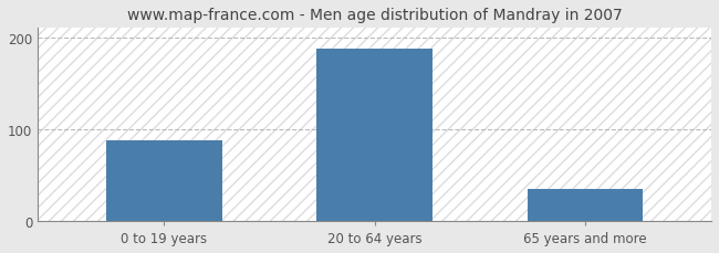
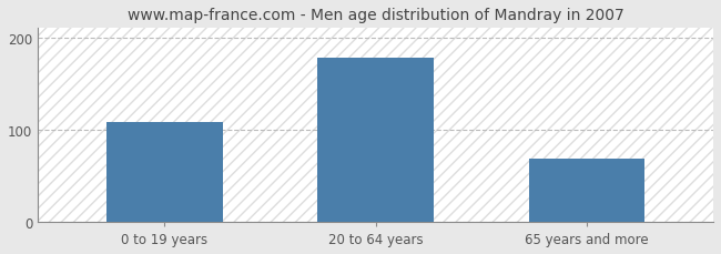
0 to 19 years: 88 -> 108
20 to 64 years: 188 -> 178
65 years and more: 35 -> 68
